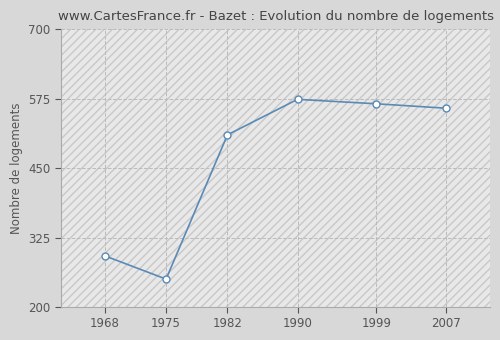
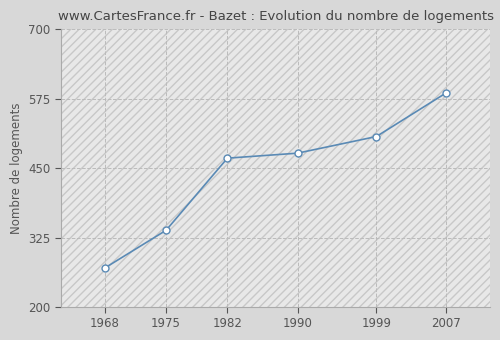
1968: 292 -> 270
1975: 250 -> 338
1982: 510 -> 468
1990: 574 -> 477
1999: 566 -> 507
2007: 558 -> 586
